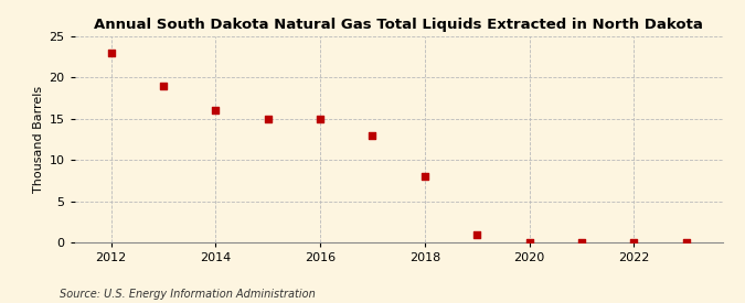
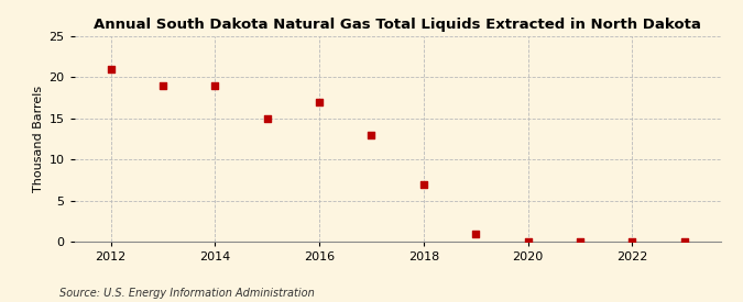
2012: 23 -> 21
2014: 16 -> 19
2016: 15 -> 17
2018: 8 -> 7
